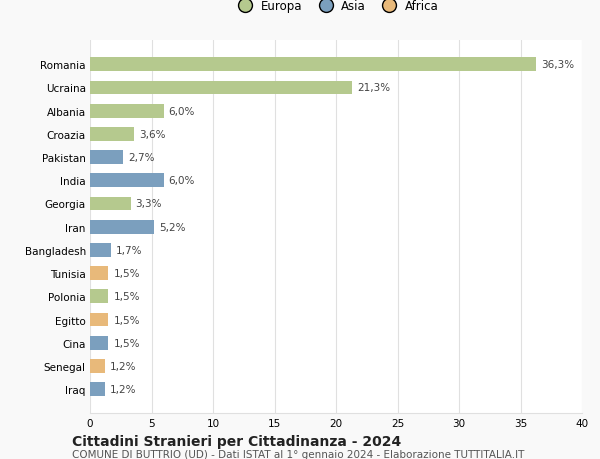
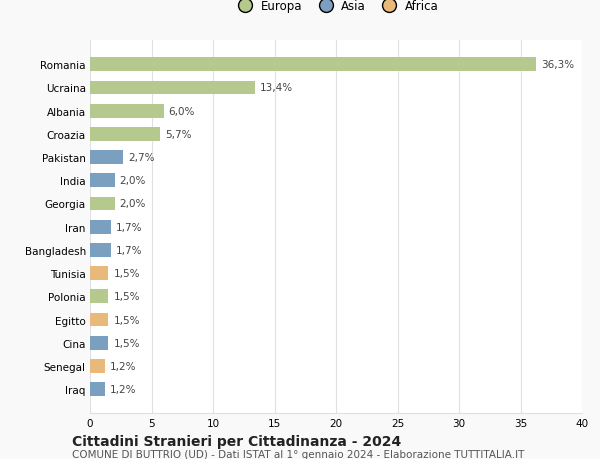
Ucraina: 21,3% -> 13,4%
Croazia: 3,6% -> 5,7%
India: 6,0% -> 2,0%
Georgia: 3,3% -> 2,0%
Iran: 5,2% -> 1,7%
